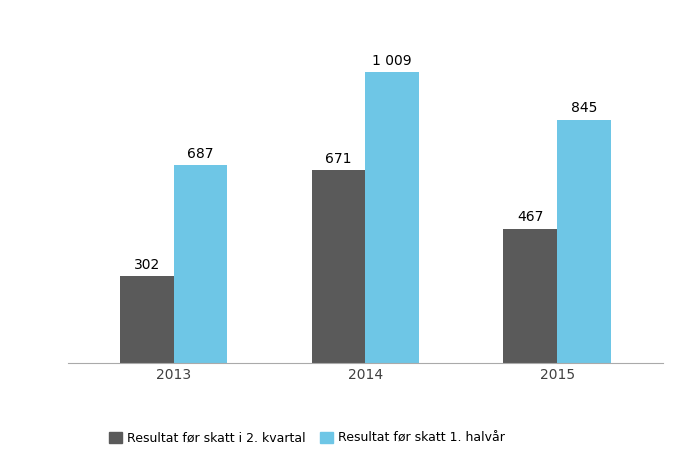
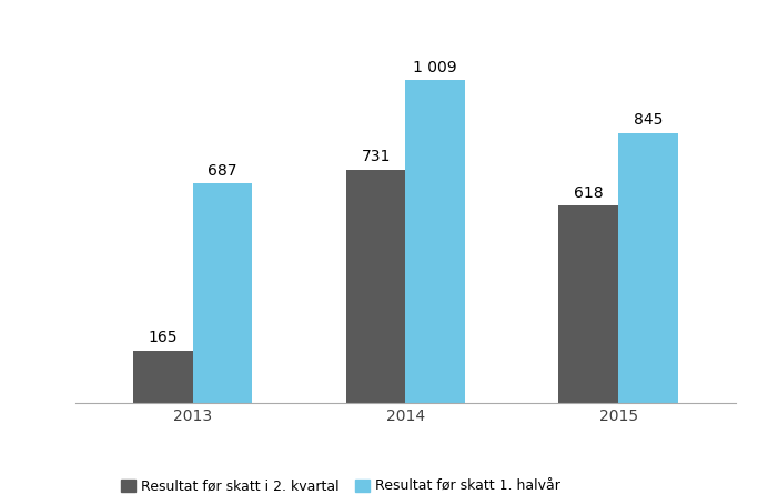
Resultat før skatt i 2. kvartal/2013: 302 -> 165
Resultat før skatt i 2. kvartal/2014: 671 -> 731
Resultat før skatt i 2. kvartal/2015: 467 -> 618
